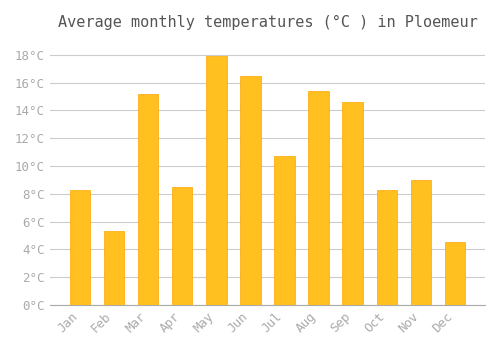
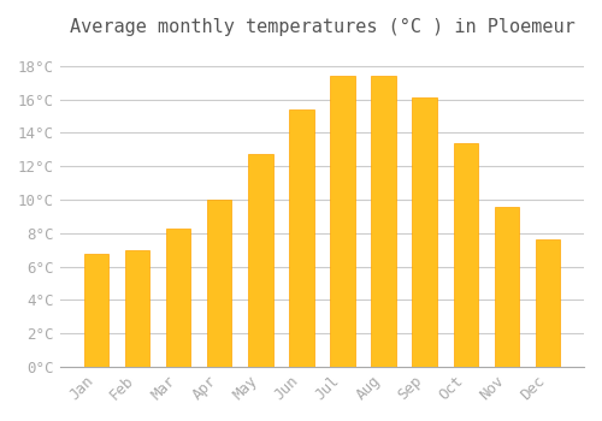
Jan: 8.3°C -> 6.8°C
Feb: 5.3°C -> 7.0°C
Mar: 15.2°C -> 8.3°C
Apr: 8.5°C -> 10.0°C
May: 17.9°C -> 12.7°C
Jun: 16.5°C -> 15.4°C
Jul: 10.7°C -> 17.4°C
Aug: 15.4°C -> 17.4°C
Sep: 14.6°C -> 16.1°C
Oct: 8.3°C -> 13.4°C
Nov: 9.0°C -> 9.6°C
Dec: 4.5°C -> 7.6°C
